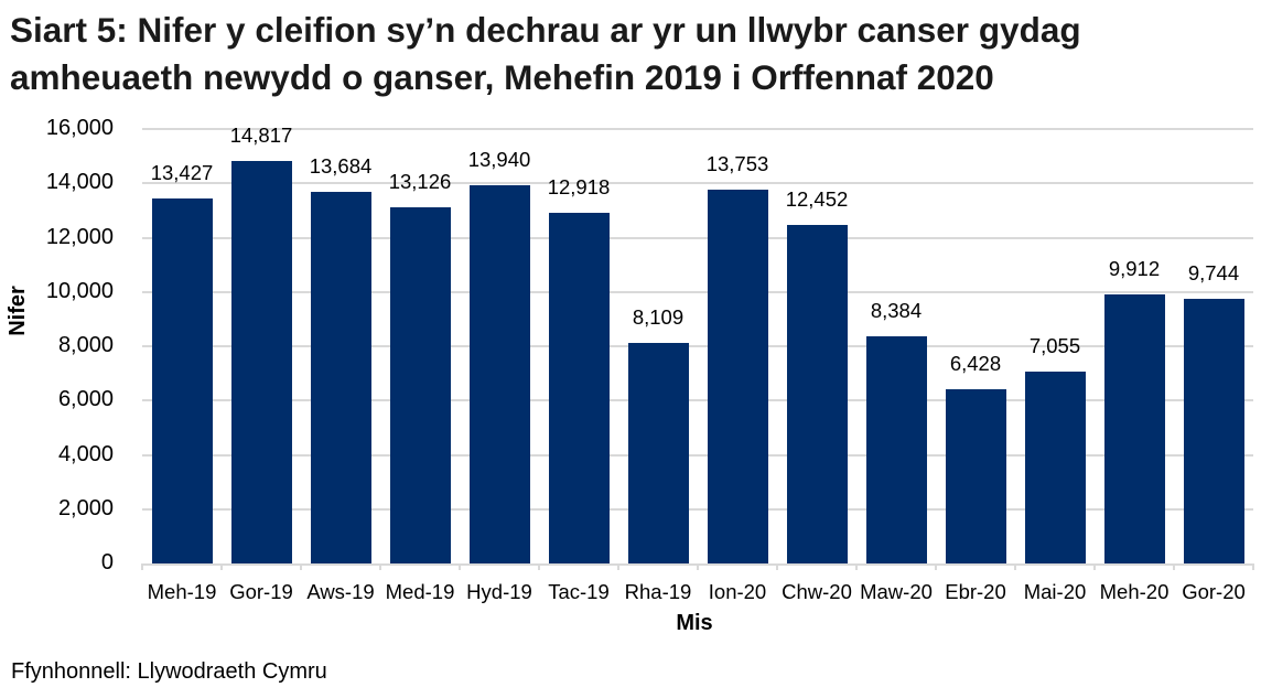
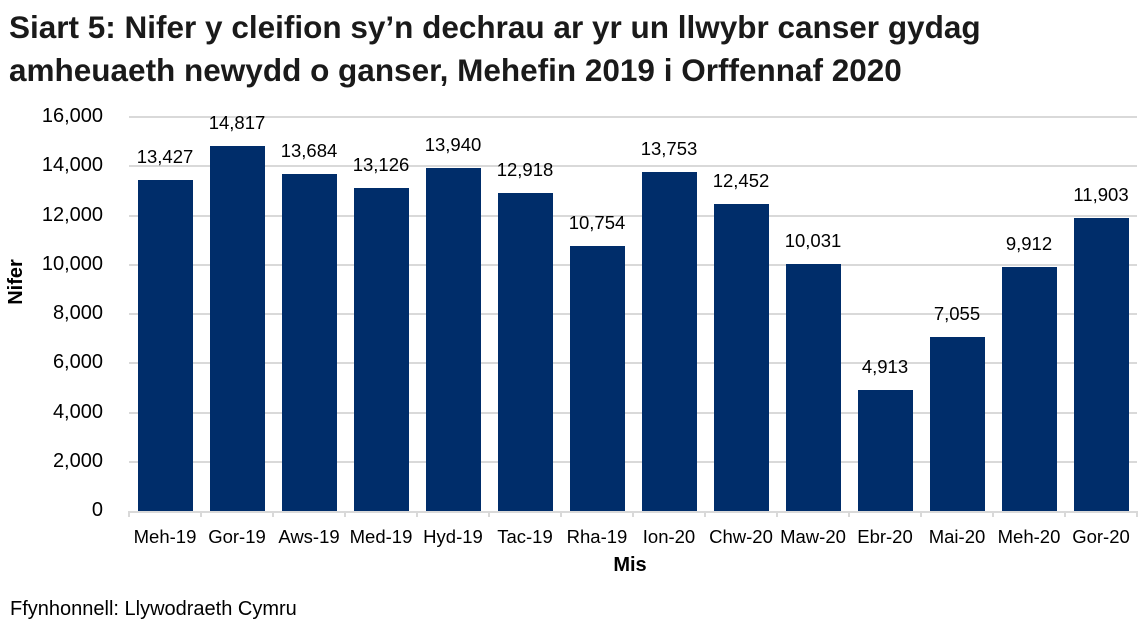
Rha-19: 8,109 -> 10,754
Maw-20: 8,384 -> 10,031
Ebr-20: 6,428 -> 4,913
Gor-20: 9,744 -> 11,903
